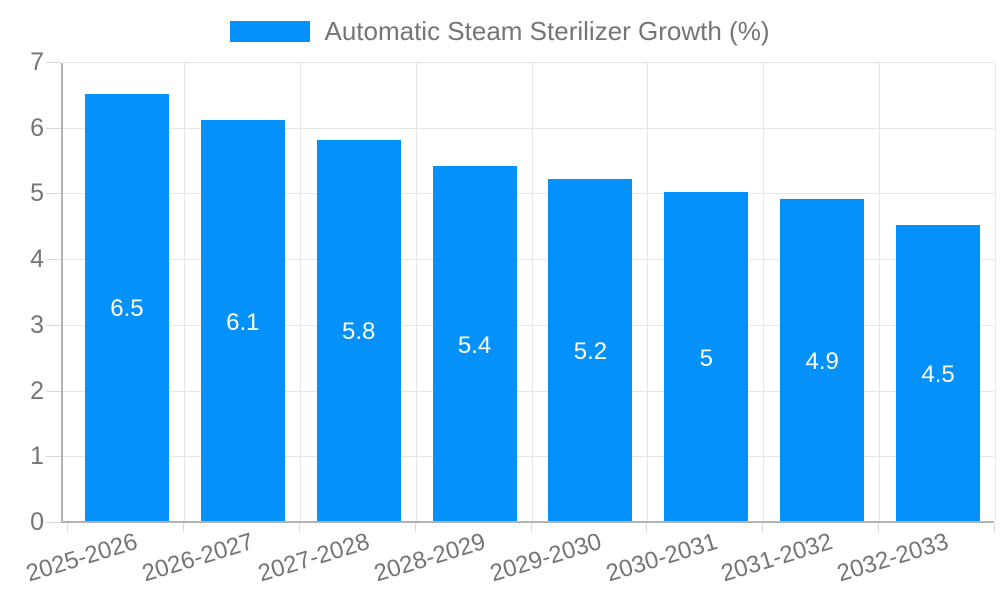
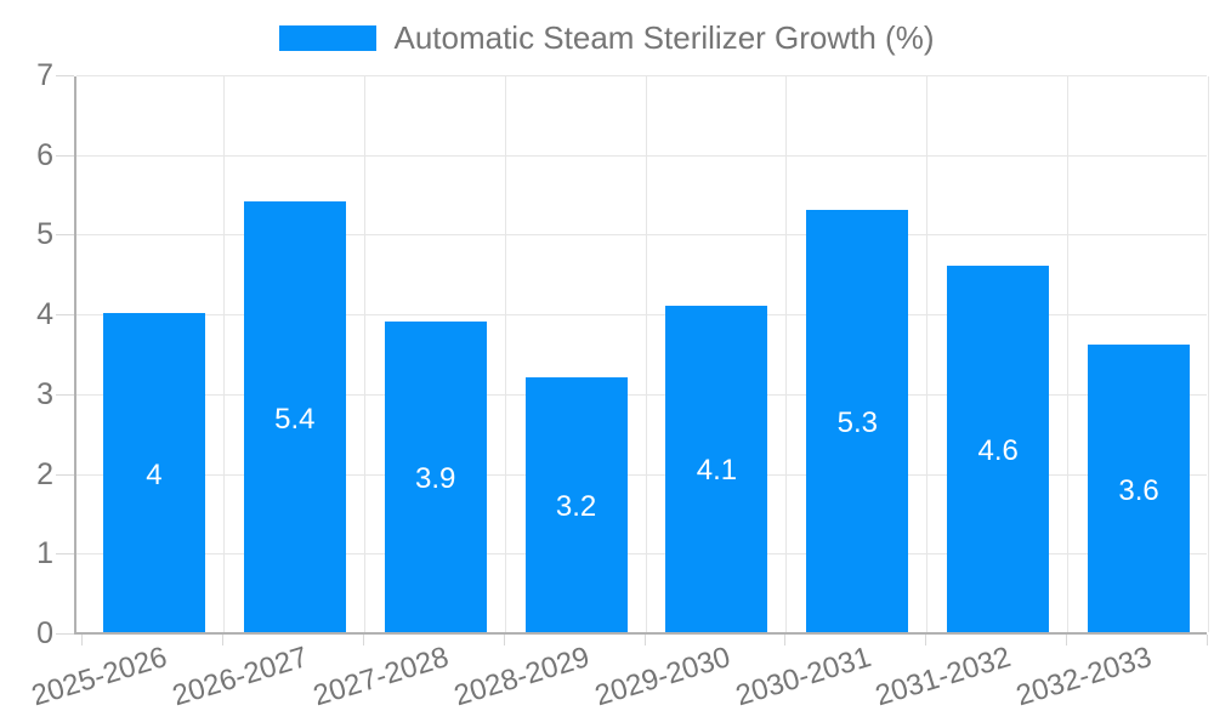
2025-2026: 6.5 -> 4
2026-2027: 6.1 -> 5.4
2027-2028: 5.8 -> 3.9
2028-2029: 5.4 -> 3.2
2029-2030: 5.2 -> 4.1
2030-2031: 5 -> 5.3
2031-2032: 4.9 -> 4.6
2032-2033: 4.5 -> 3.6
